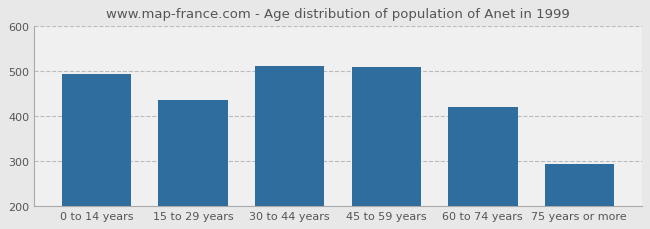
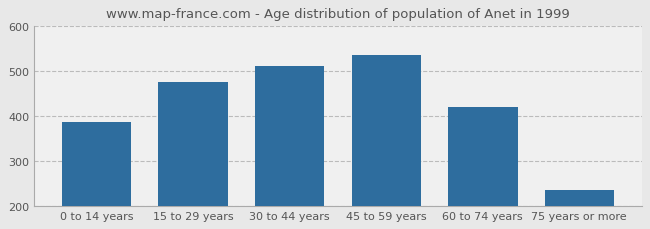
0 to 14 years: 493 -> 385
15 to 29 years: 435 -> 475
45 to 59 years: 508 -> 535
75 years or more: 292 -> 235
